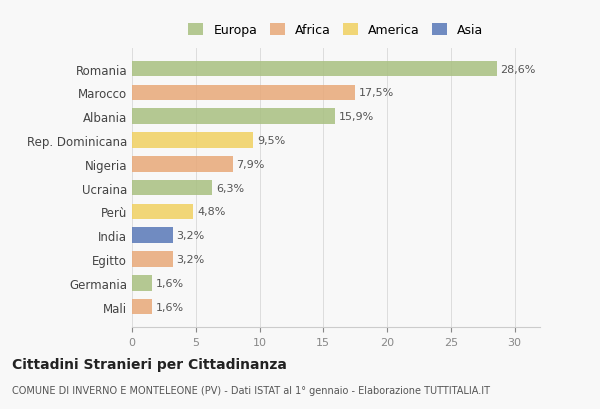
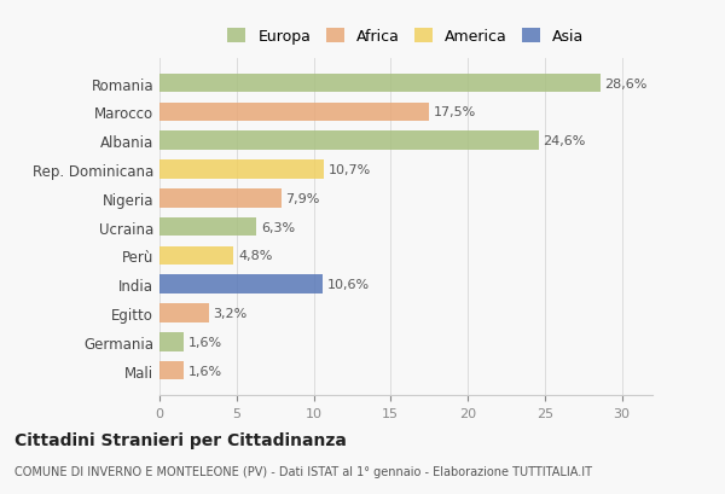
Albania: 15,9% -> 24,6%
Rep. Dominicana: 9,5% -> 10,7%
India: 3,2% -> 10,6%
